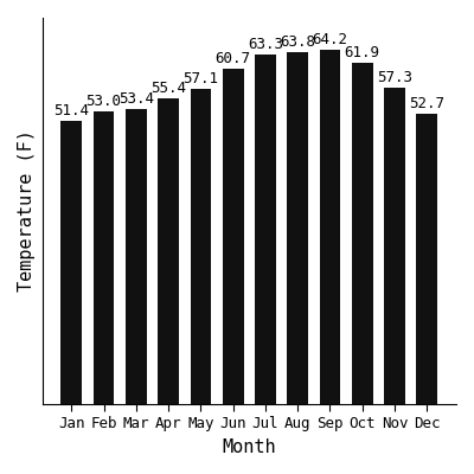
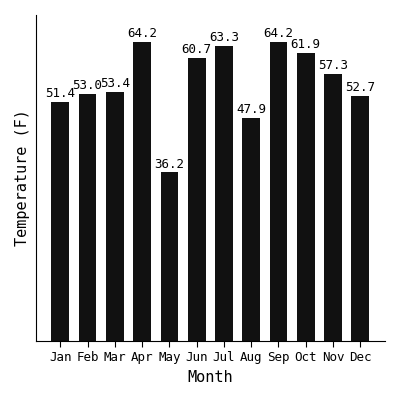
Apr: 55.4 -> 64.2
May: 57.1 -> 36.2
Aug: 63.8 -> 47.9
